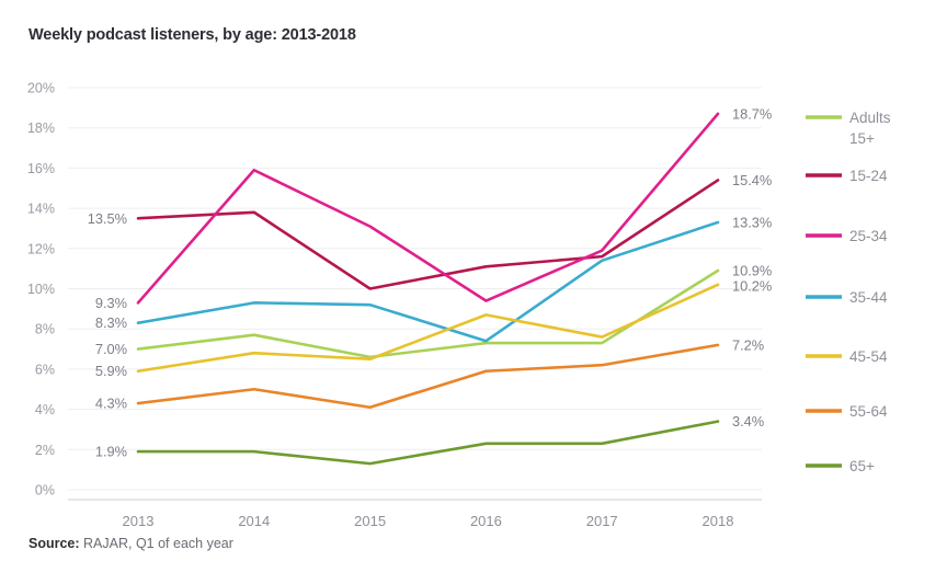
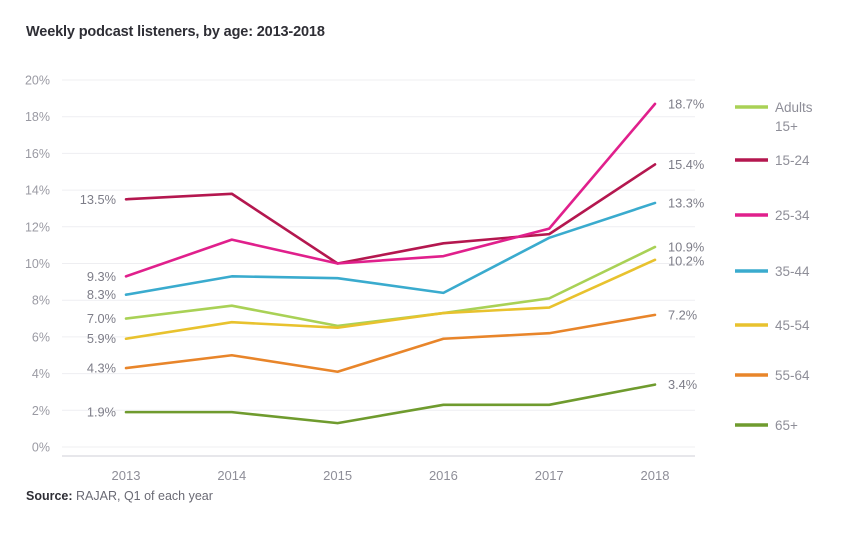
25-34/2014: 15.9% -> 11.3%
25-34/2015: 13.1% -> 10.0%
25-34/2016: 9.4% -> 10.4%
35-44/2016: 7.4% -> 8.4%
45-54/2016: 8.7% -> 7.3%
Adults 15+/2017: 7.3% -> 8.1%
